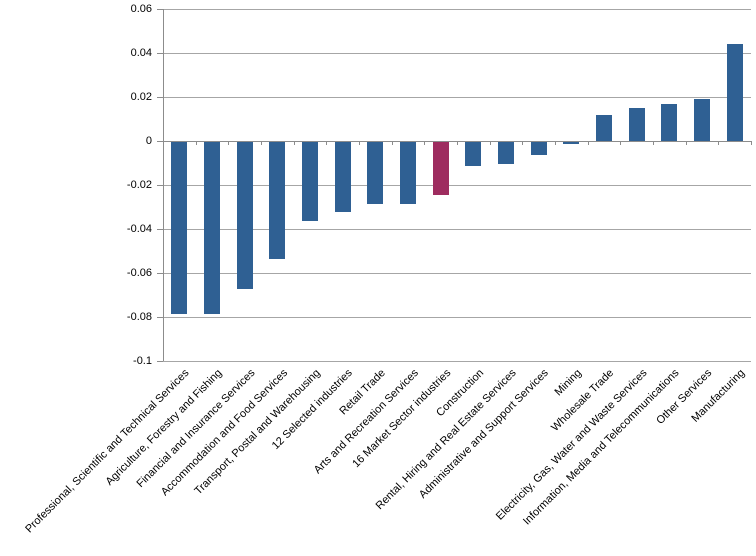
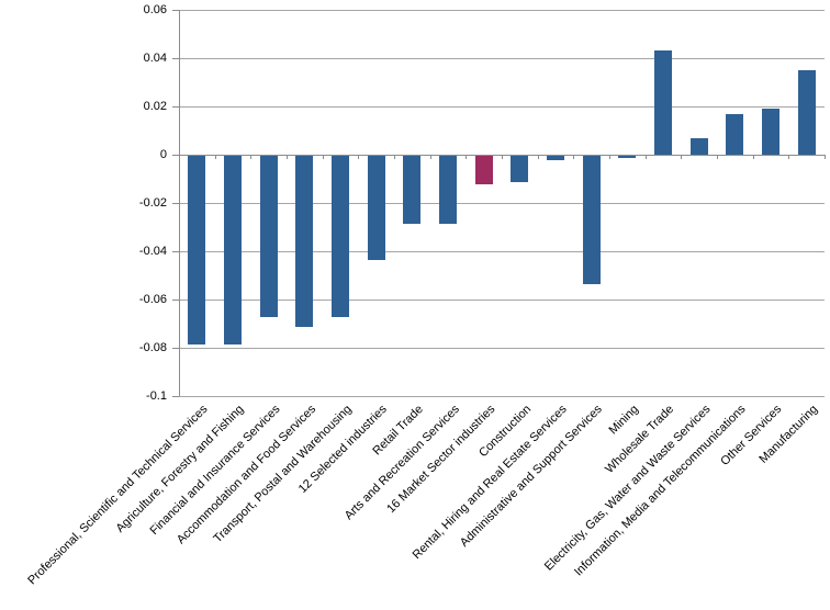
Accommodation and Food Services: -0.053 -> -0.071
Transport, Postal and Warehousing: -0.036 -> -0.067
12 Selected industries: -0.032 -> -0.043
16 Market Sector industries: -0.024 -> -0.012
Rental, Hiring and Real Estate Services: -0.010 -> -0.002
Administrative and Support Services: -0.006 -> -0.053
Wholesale Trade: 0.012 -> 0.043
Electricity, Gas, Water and Waste Services: 0.015 -> 0.007
Manufacturing: 0.044 -> 0.035
